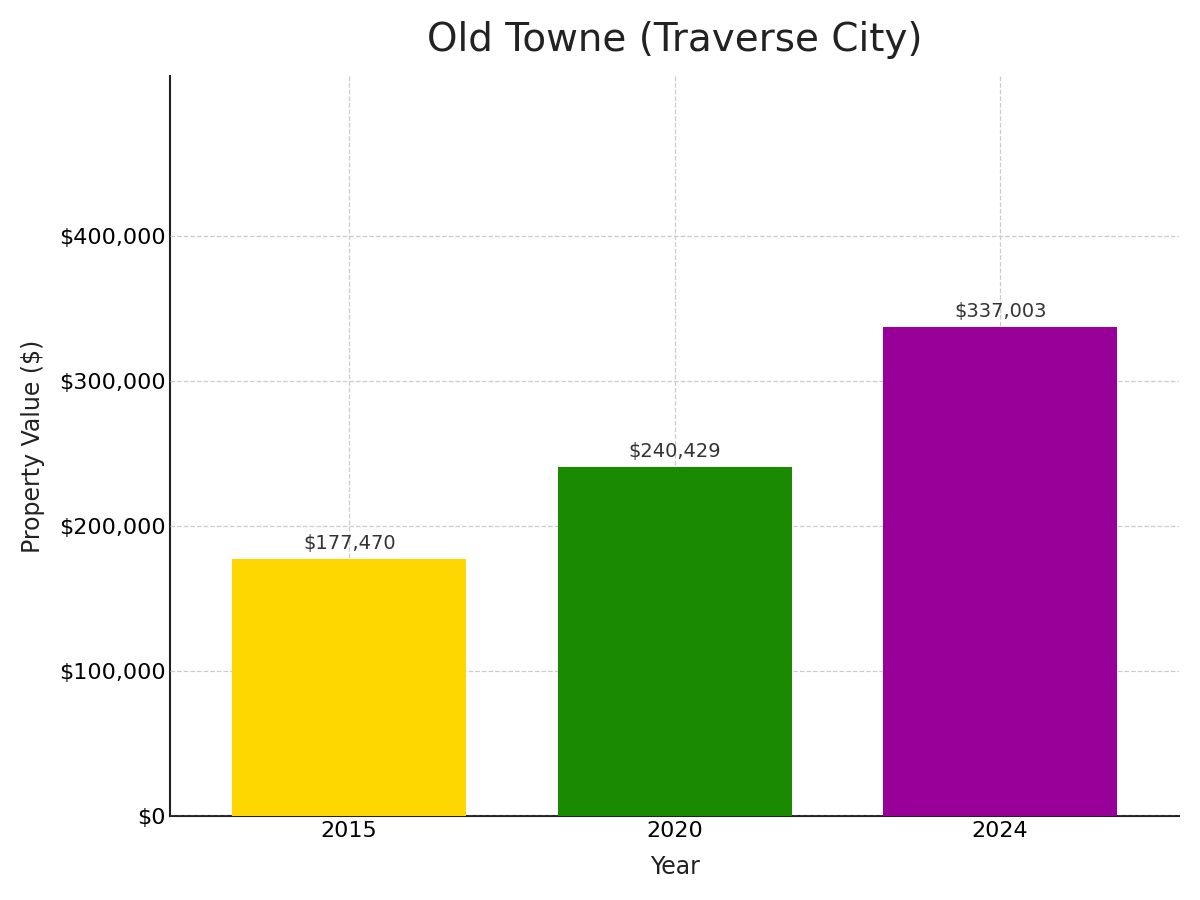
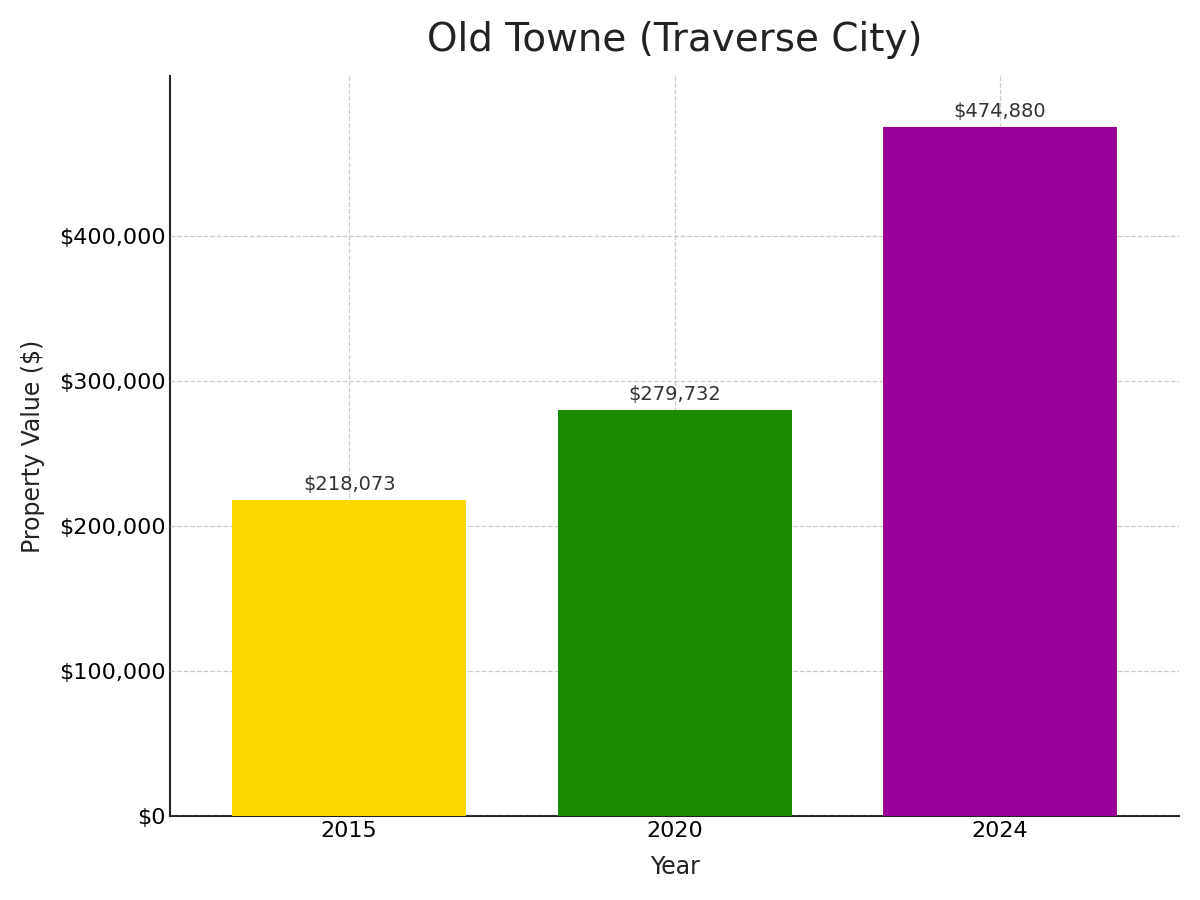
2015: $177,470 -> $218,073
2020: $240,429 -> $279,732
2024: $337,003 -> $474,880
